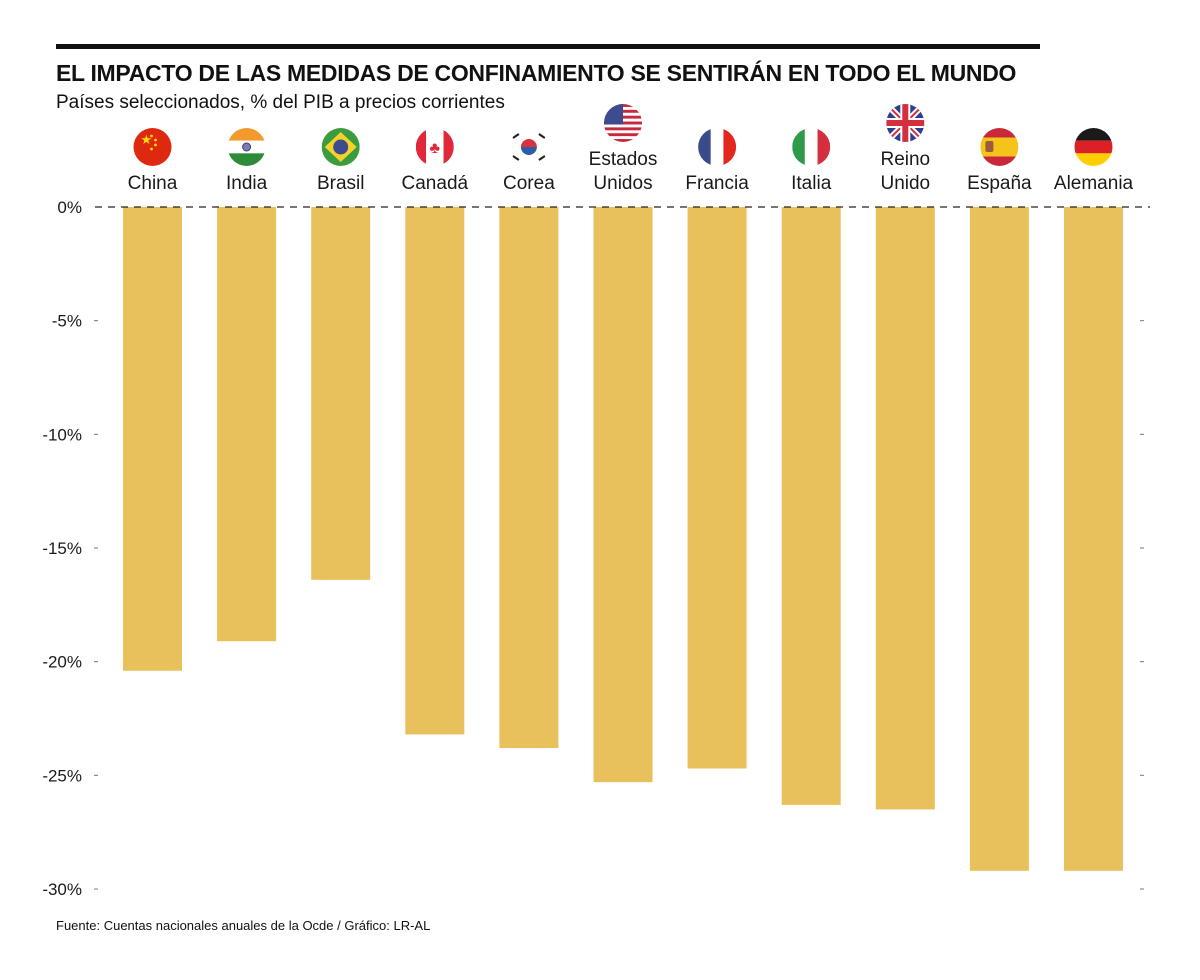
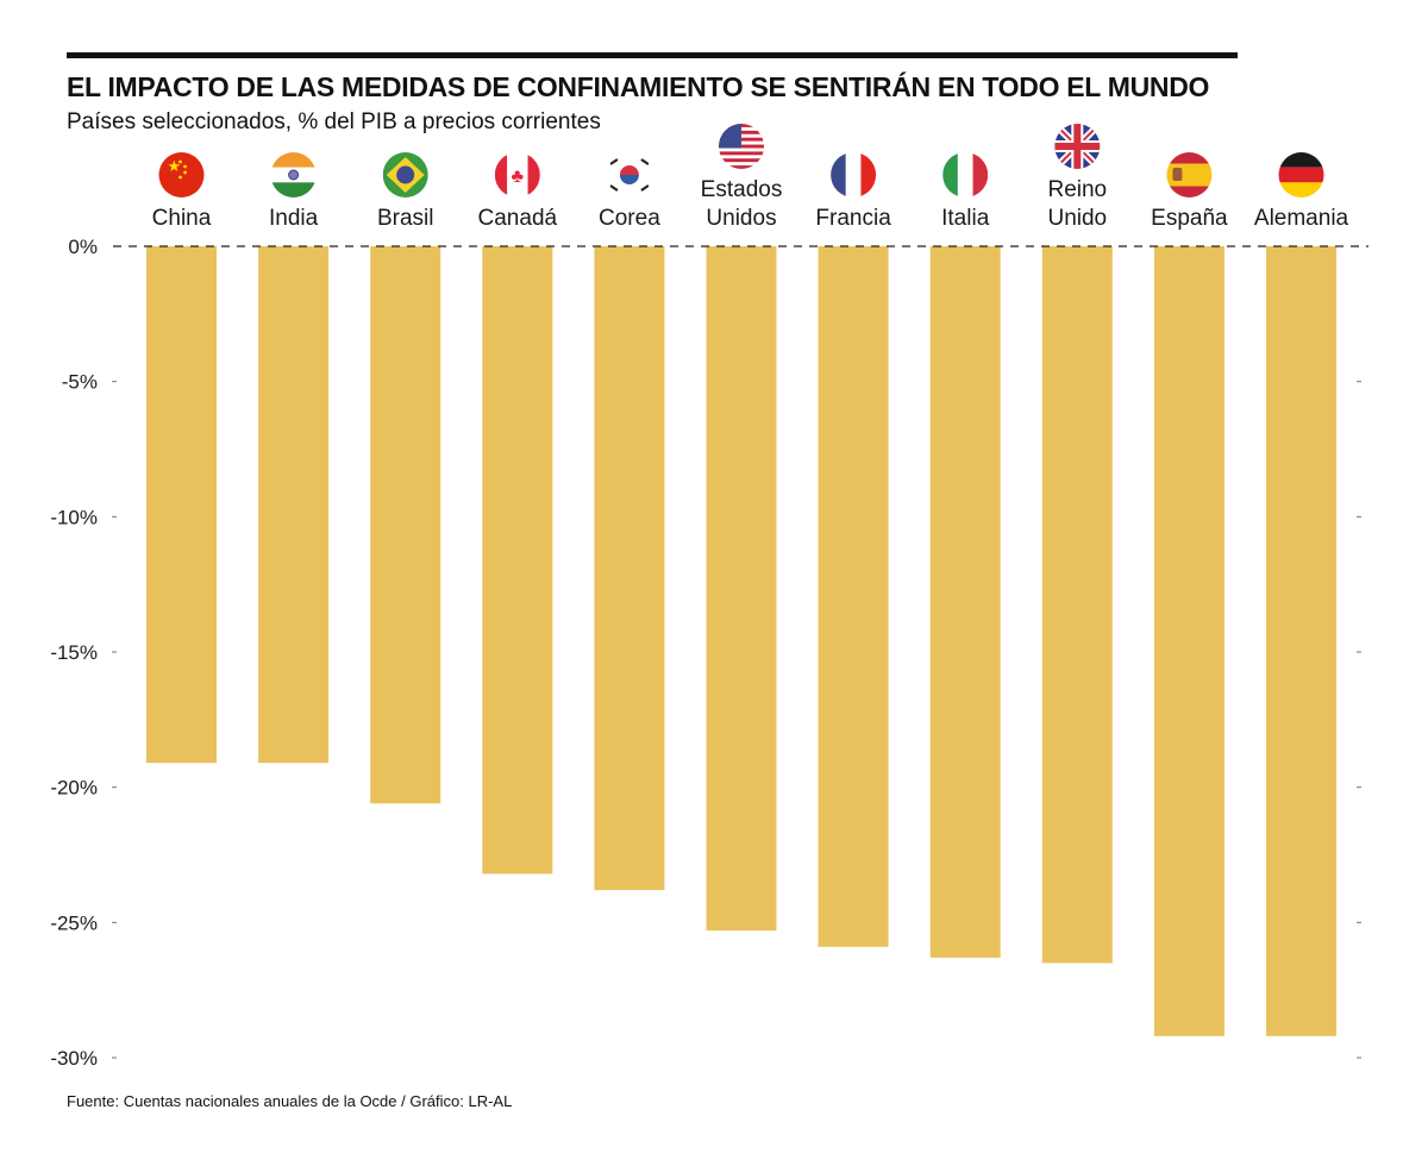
China: -20.4% -> -19.1%
Brasil: -16.4% -> -20.6%
Francia: -24.7% -> -25.9%
